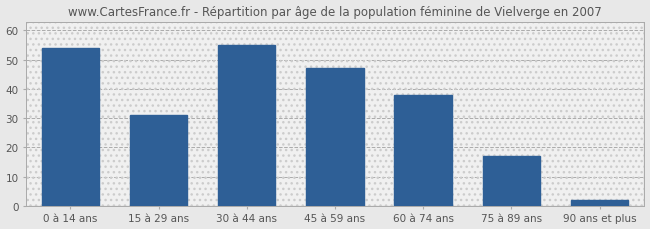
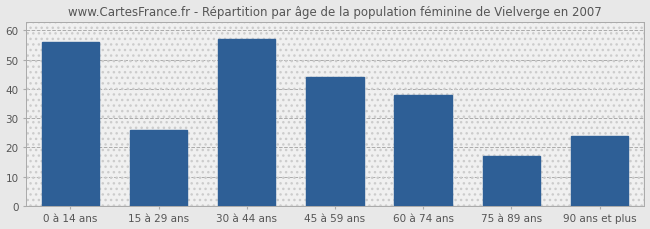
0 à 14 ans: 54 -> 56
15 à 29 ans: 31 -> 26
30 à 44 ans: 55 -> 57
45 à 59 ans: 47 -> 44
90 ans et plus: 2 -> 24
